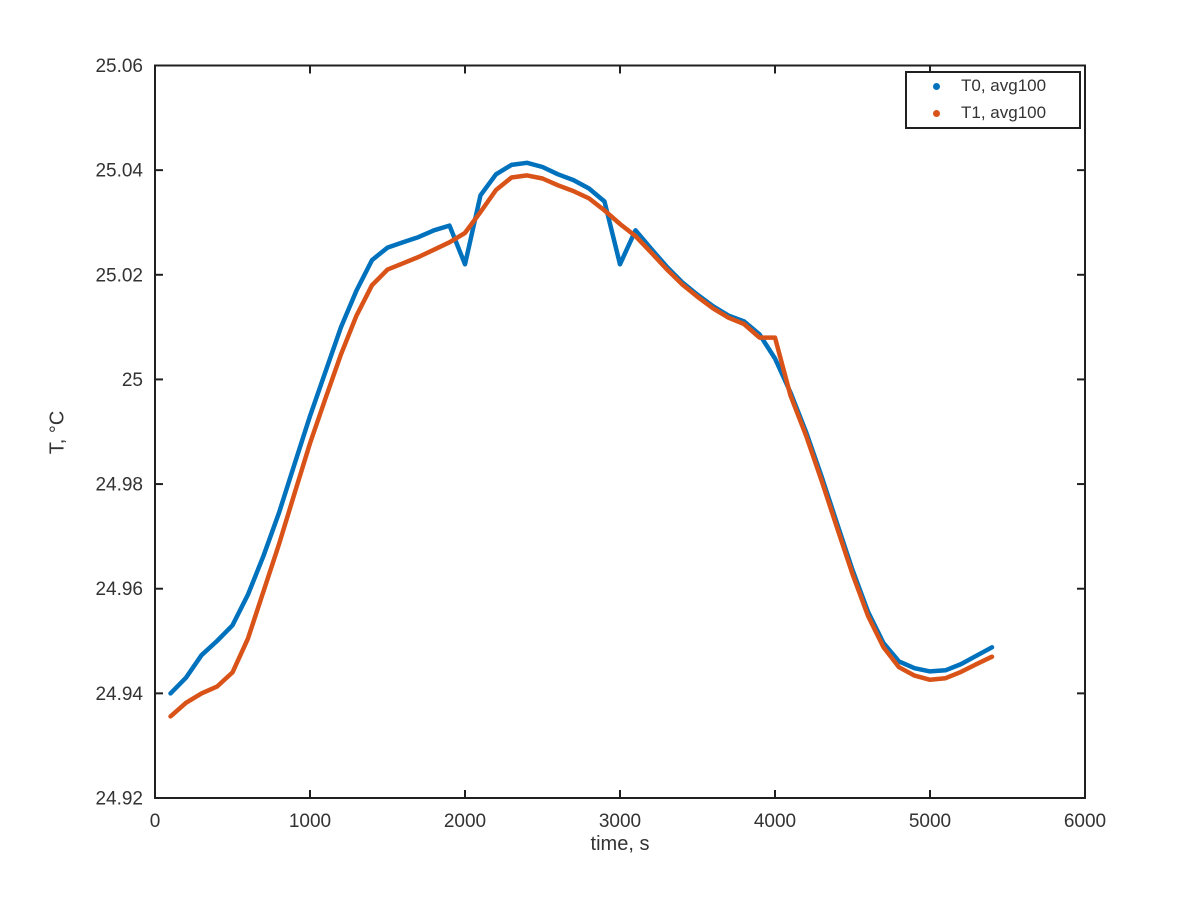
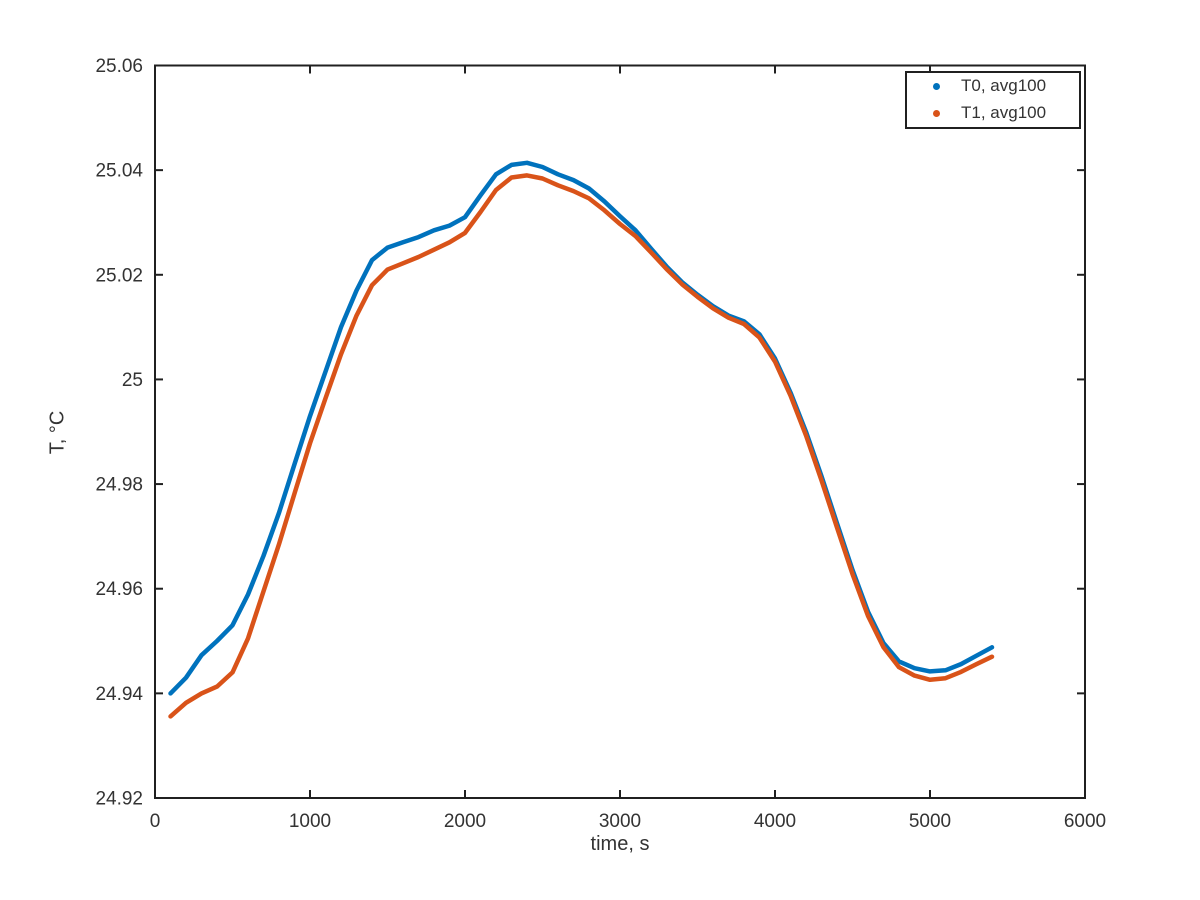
T0, avg100/2000: 25.022 -> 25.031
T0, avg100/3000: 25.022 -> 25.031
T1, avg100/4000: 25.008 -> 25.003
